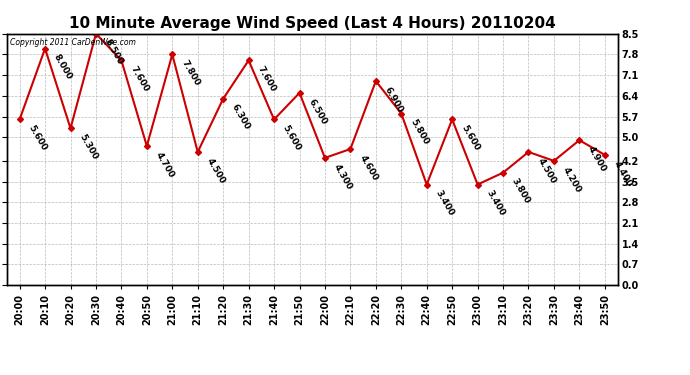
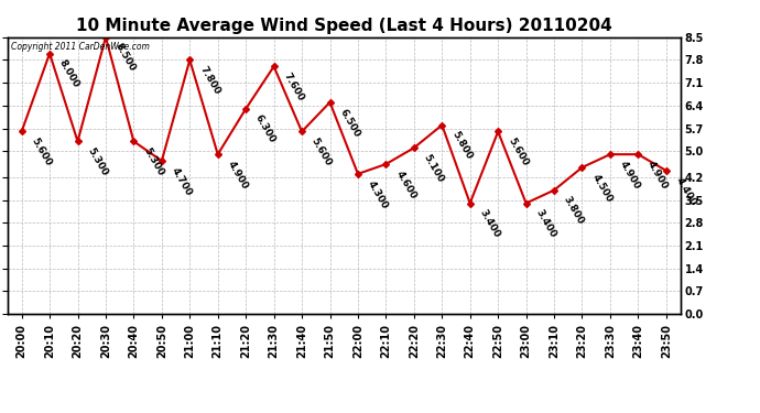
20:40: 7.600 -> 5.300
21:10: 4.500 -> 4.900
22:20: 6.900 -> 5.100
23:30: 4.200 -> 4.900
